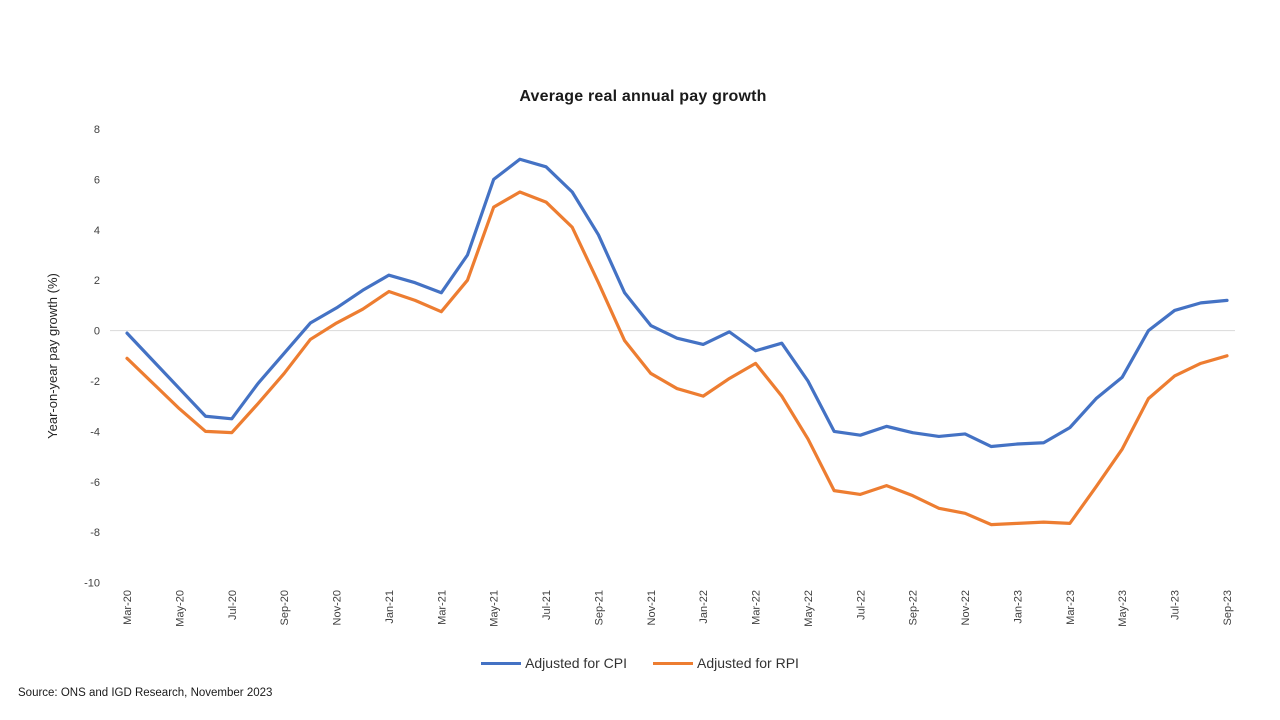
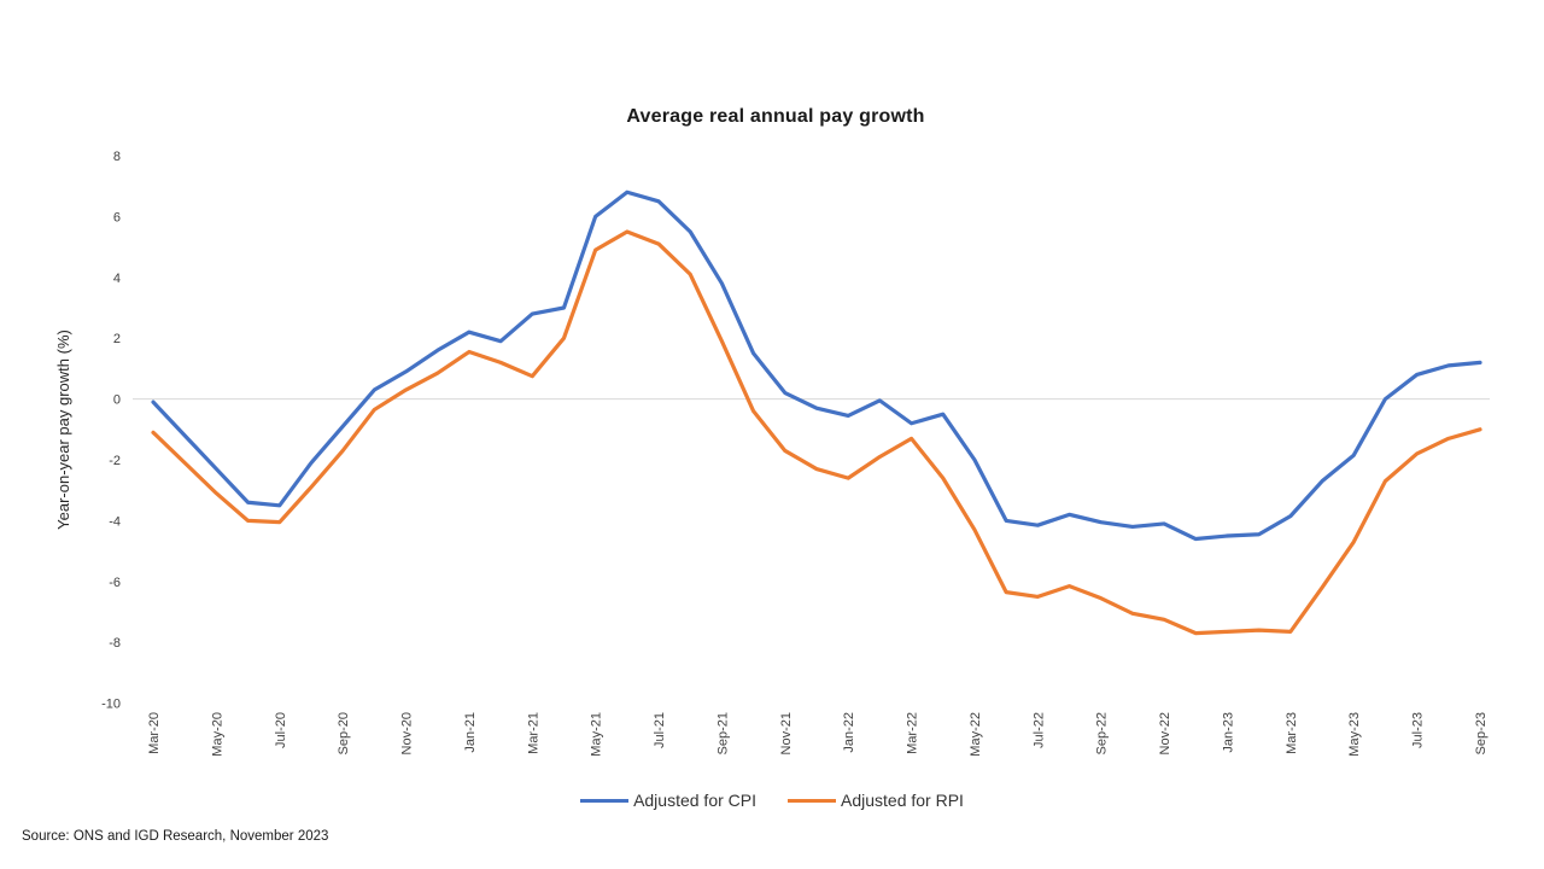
Adjusted for CPI/Mar-21: 1.5 -> 2.8
